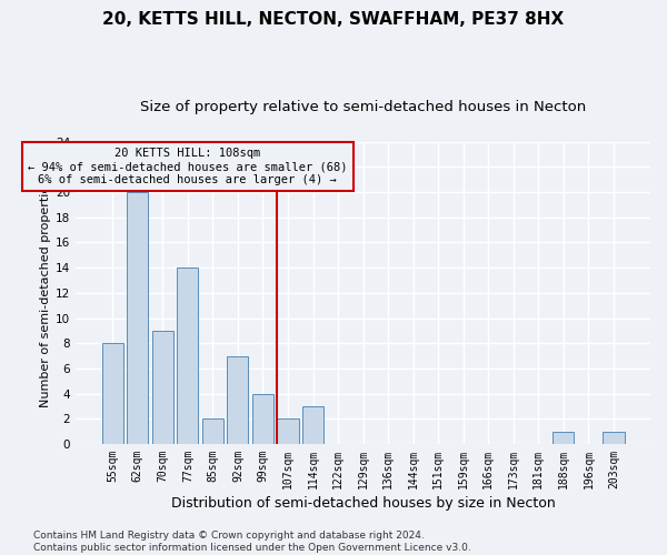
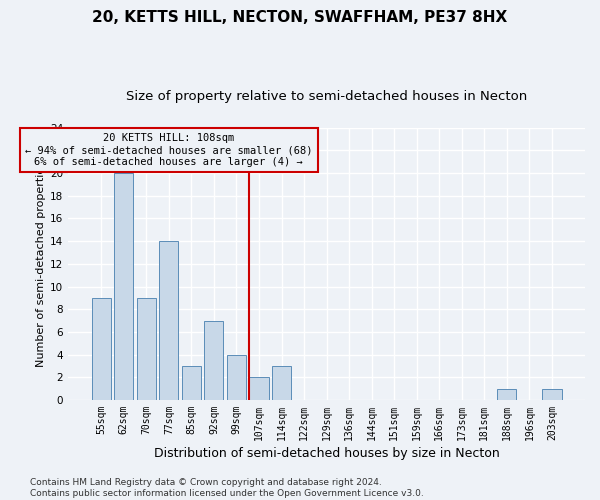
55sqm: 8 -> 9
85sqm: 2 -> 3
